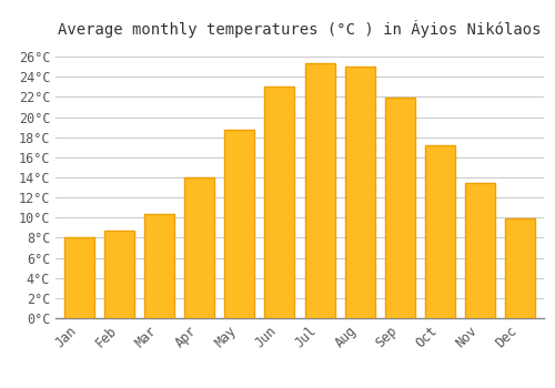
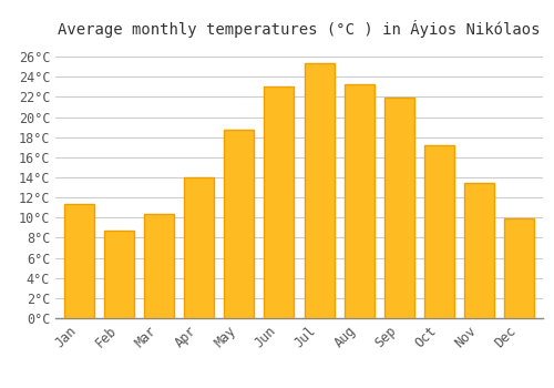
Jan: 8.0°C -> 11.4°C
Aug: 25.0°C -> 23.2°C
